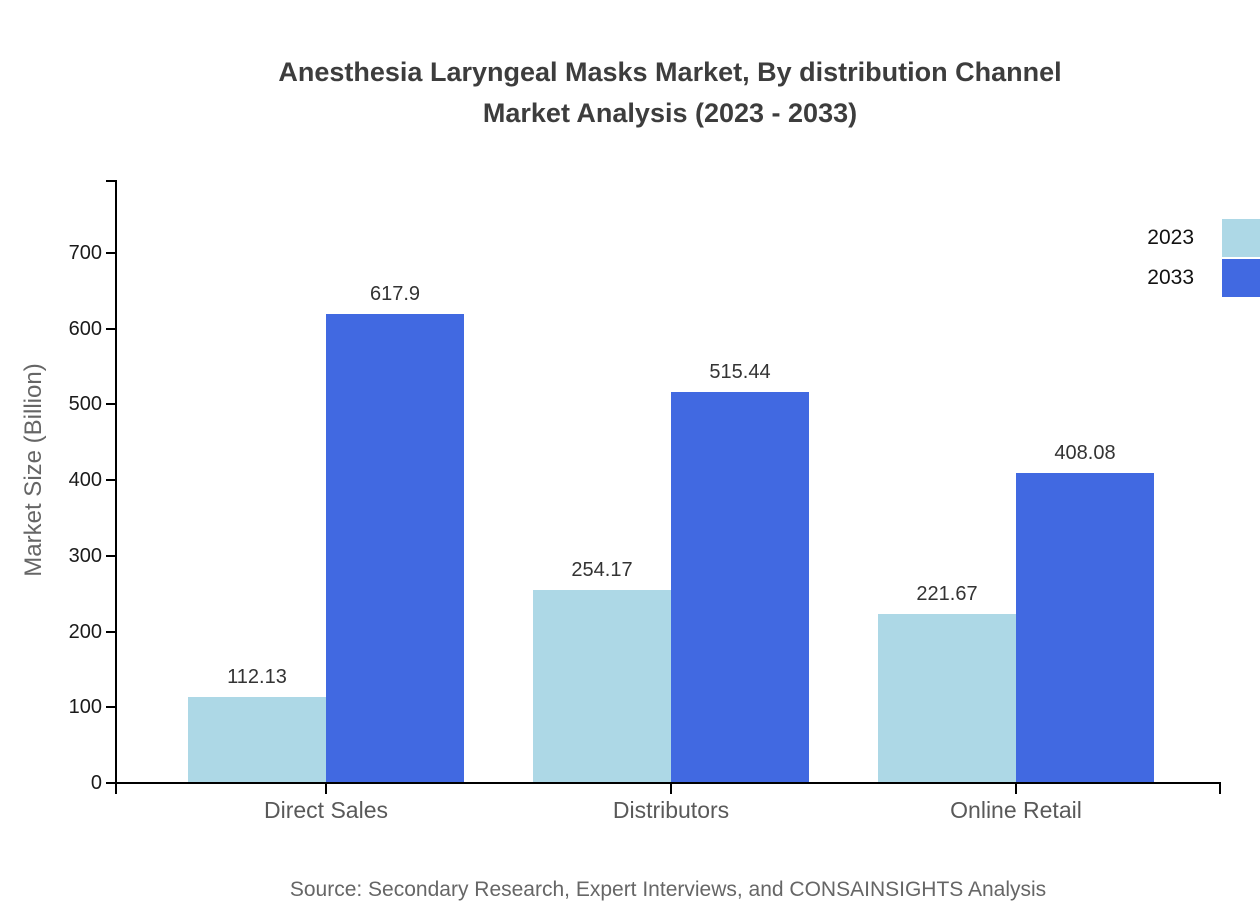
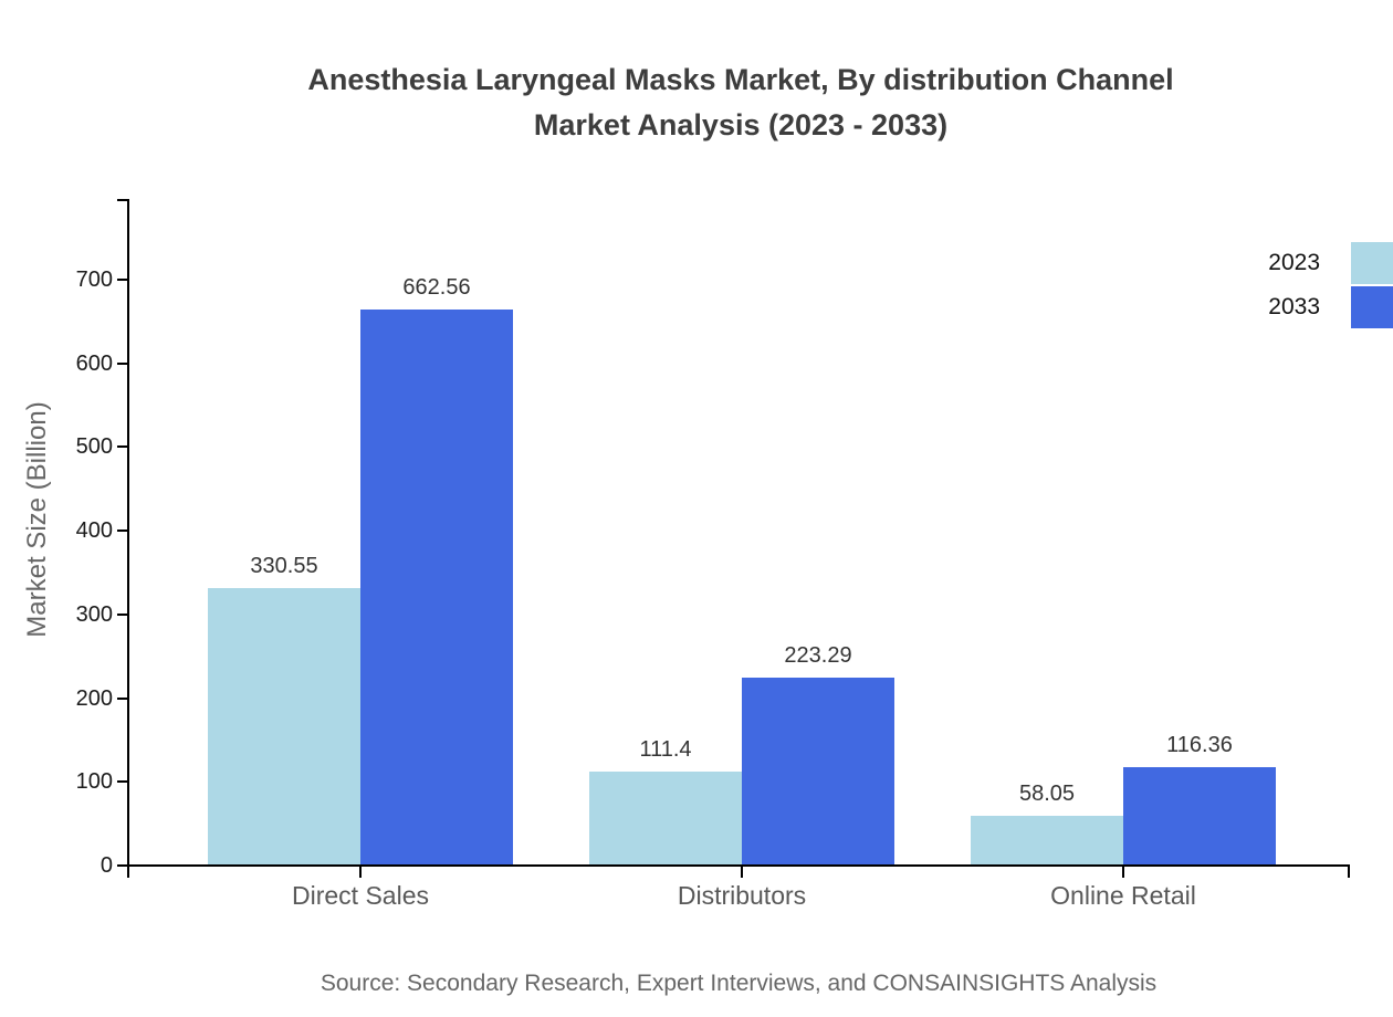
2023/Direct Sales: 112.13 -> 330.55
2033/Direct Sales: 617.9 -> 662.56
2023/Distributors: 254.17 -> 111.4
2033/Distributors: 515.44 -> 223.29
2023/Online Retail: 221.67 -> 58.05
2033/Online Retail: 408.08 -> 116.36
